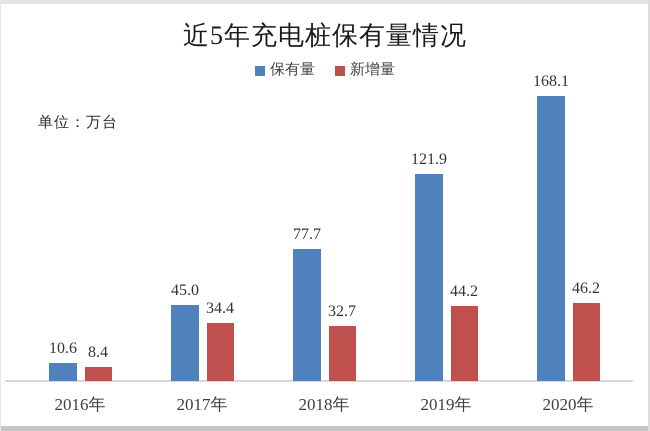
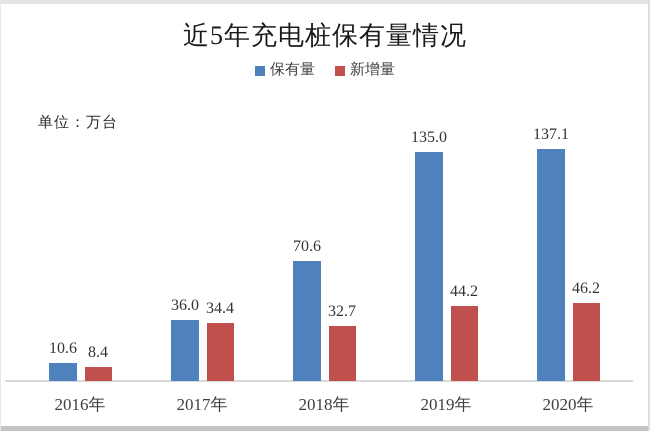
保有量/2017年: 45.0 -> 36.0
保有量/2018年: 77.7 -> 70.6
保有量/2019年: 121.9 -> 135.0
保有量/2020年: 168.1 -> 137.1
